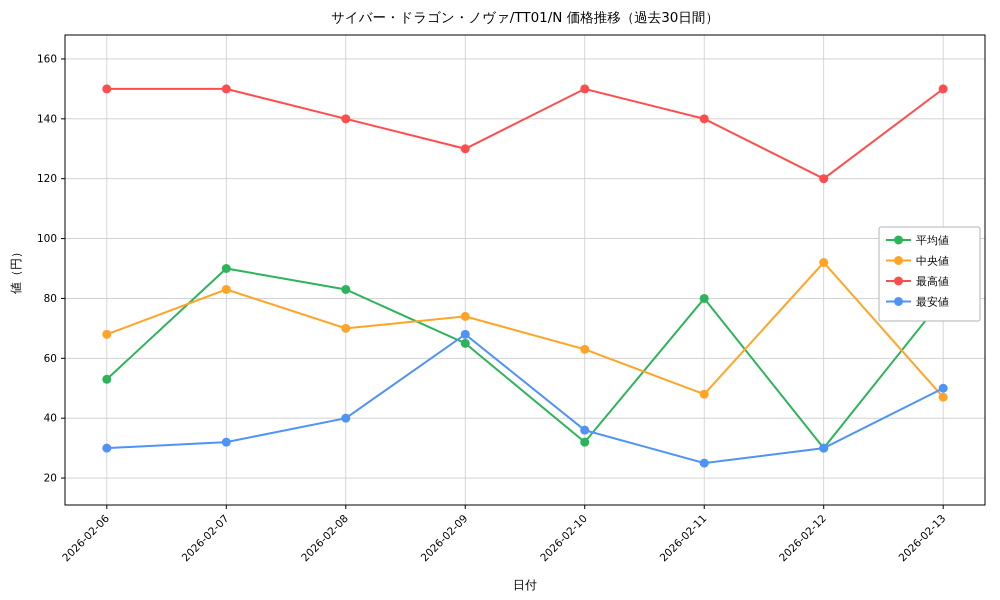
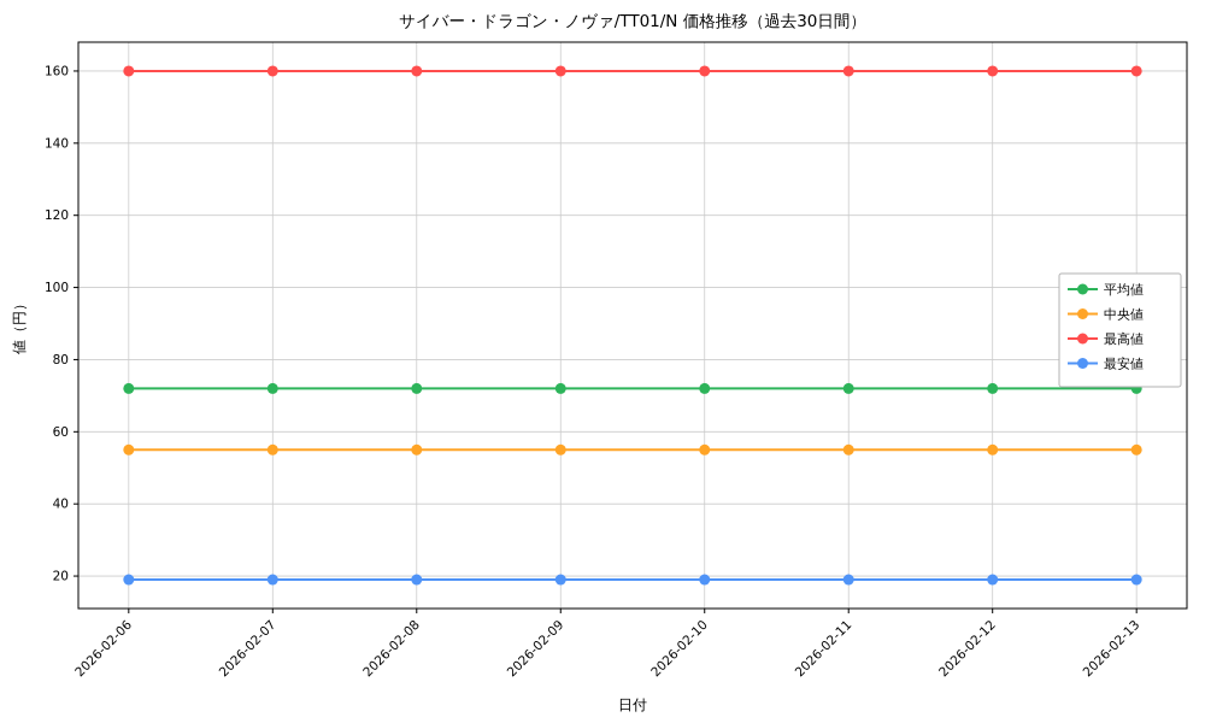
平均値/2026-02-06: 53 -> 72
中央値/2026-02-06: 68 -> 55
最高値/2026-02-06: 150 -> 160
最安値/2026-02-06: 30 -> 19
平均値/2026-02-07: 90 -> 72
中央値/2026-02-07: 83 -> 55
最高値/2026-02-07: 150 -> 160
最安値/2026-02-07: 32 -> 19
平均値/2026-02-08: 83 -> 72
中央値/2026-02-08: 70 -> 55
最高値/2026-02-08: 140 -> 160
最安値/2026-02-08: 40 -> 19
平均値/2026-02-09: 65 -> 72
中央値/2026-02-09: 74 -> 55
最高値/2026-02-09: 130 -> 160
最安値/2026-02-09: 68 -> 19
平均値/2026-02-10: 32 -> 72
中央値/2026-02-10: 63 -> 55
最高値/2026-02-10: 150 -> 160
最安値/2026-02-10: 36 -> 19
平均値/2026-02-11: 80 -> 72
中央値/2026-02-11: 48 -> 55
最高値/2026-02-11: 140 -> 160
最安値/2026-02-11: 25 -> 19
平均値/2026-02-12: 30 -> 72
中央値/2026-02-12: 92 -> 55
最高値/2026-02-12: 120 -> 160
最安値/2026-02-12: 30 -> 19
平均値/2026-02-13: 80 -> 72
中央値/2026-02-13: 47 -> 55
最高値/2026-02-13: 150 -> 160
最安値/2026-02-13: 50 -> 19
